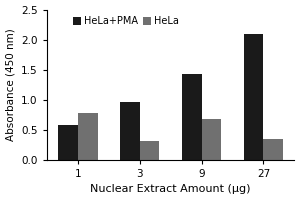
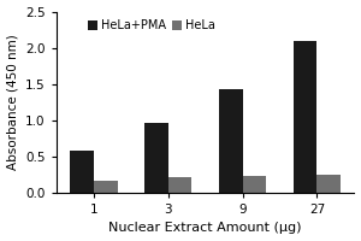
HeLa/1: 0.78 -> 0.16
HeLa/3: 0.32 -> 0.22
HeLa/9: 0.68 -> 0.23
HeLa/27: 0.34 -> 0.25
